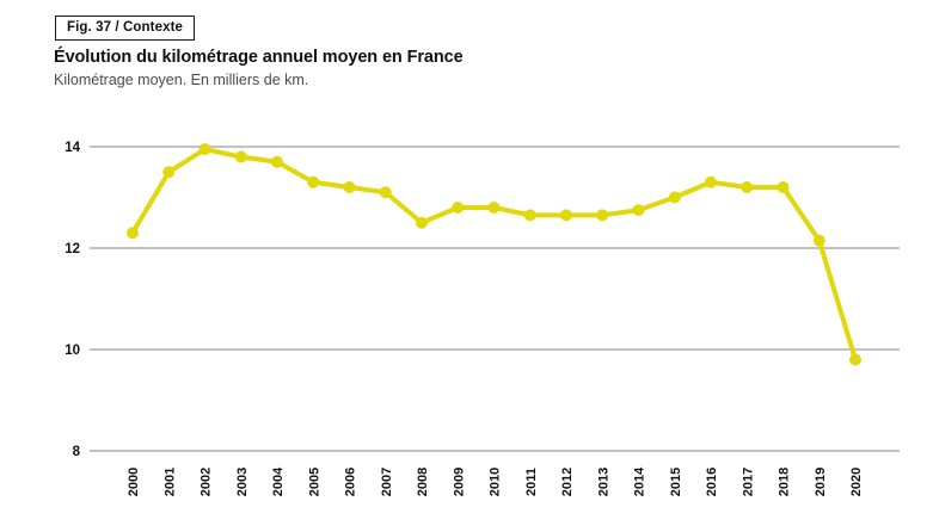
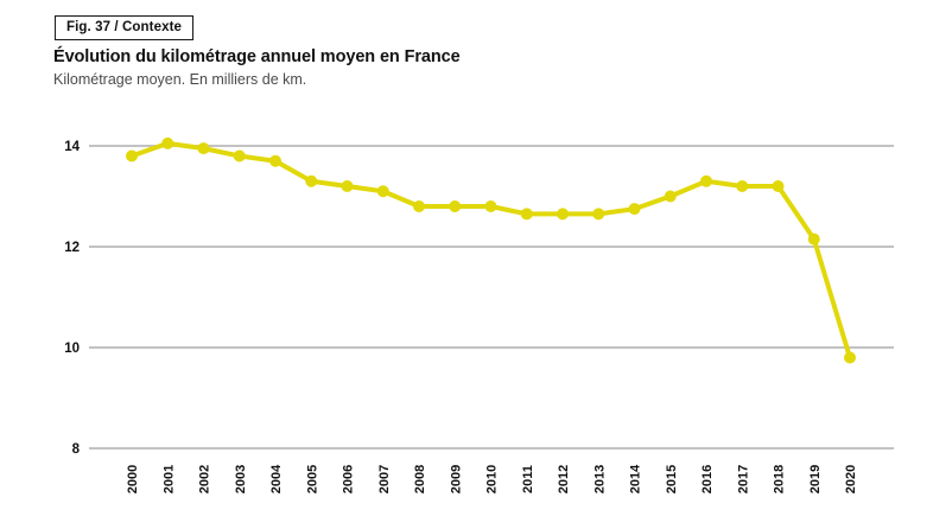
2000: 12.3 -> 13.8
2001: 13.5 -> 14.1
2008: 12.5 -> 12.8
